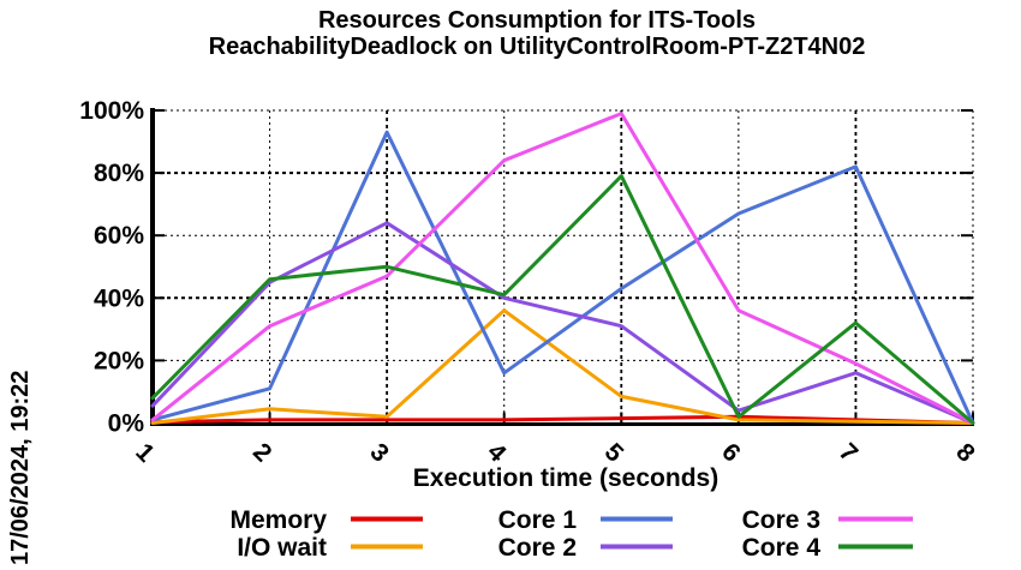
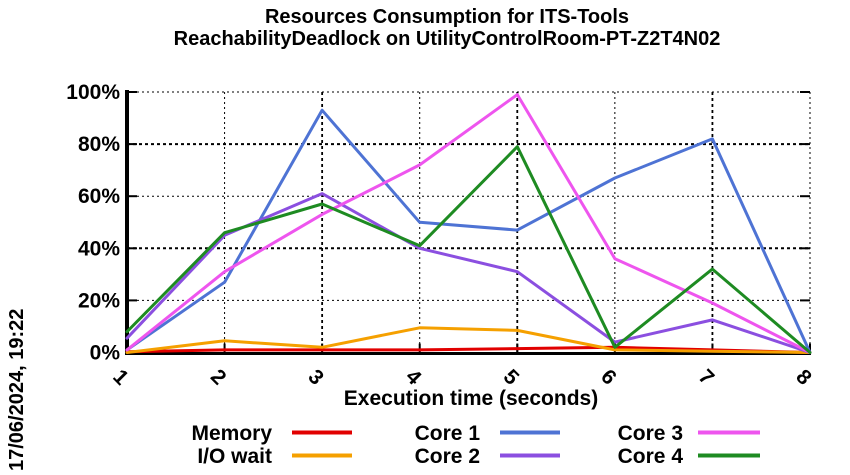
Core 1/2: 11% -> 27%
Core 2/3: 64% -> 61%
Core 3/3: 47% -> 53%
Core 4/3: 50% -> 57%
I/O wait/4: 36% -> 10%
Core 1/4: 16% -> 50%
Core 3/4: 84% -> 72%
Core 1/5: 43% -> 47%
Core 2/7: 16% -> 12%
